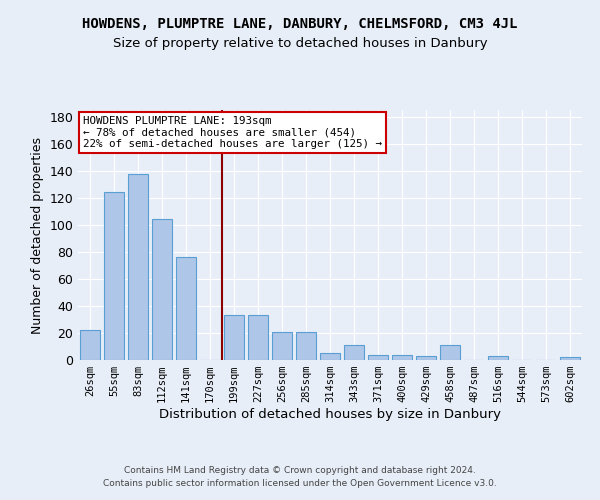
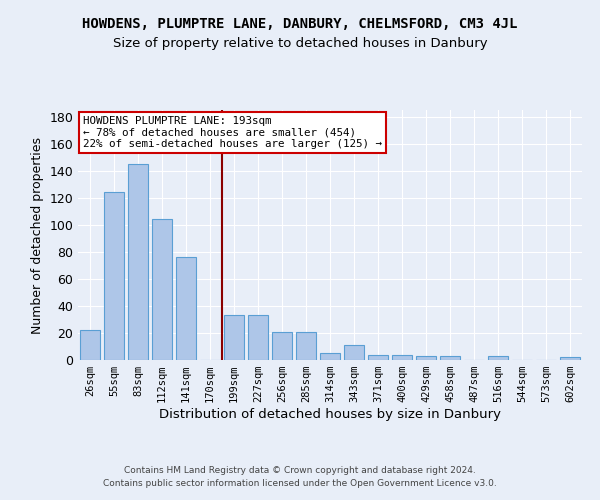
83sqm: 138 -> 145
458sqm: 11 -> 3
